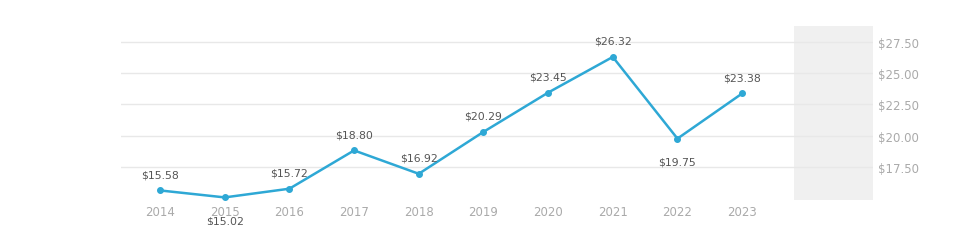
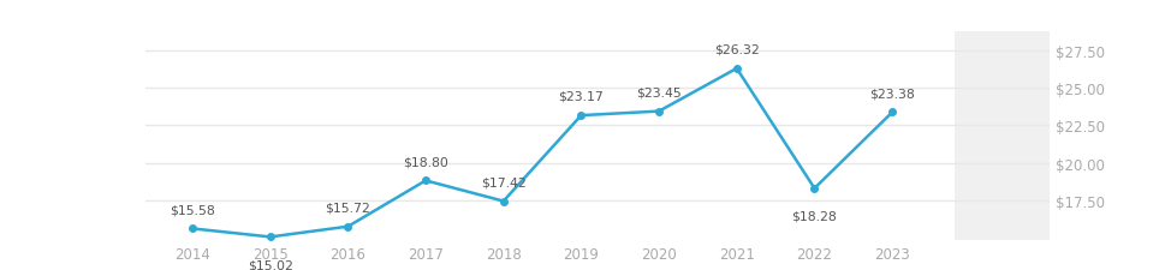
2018: $16.92 -> $17.42
2019: $20.29 -> $23.17
2022: $19.75 -> $18.28
